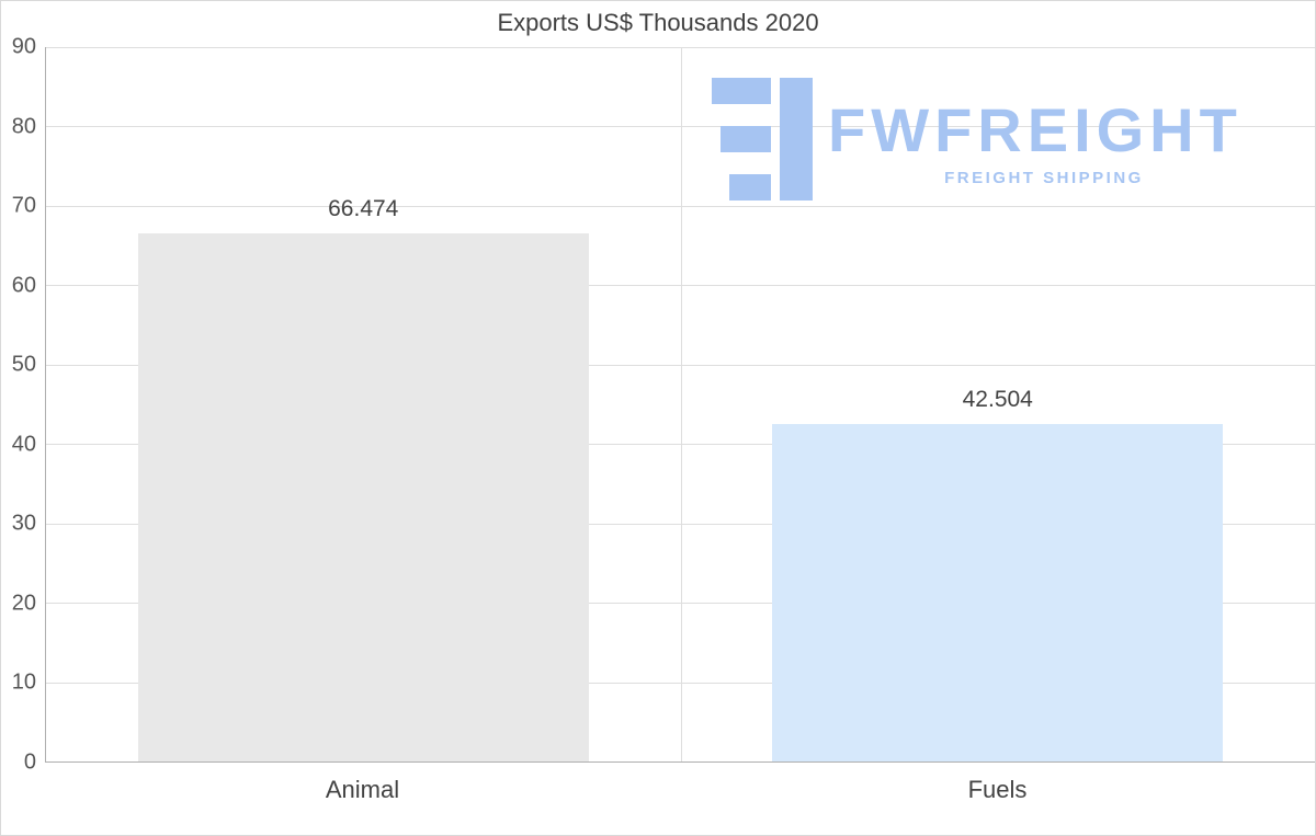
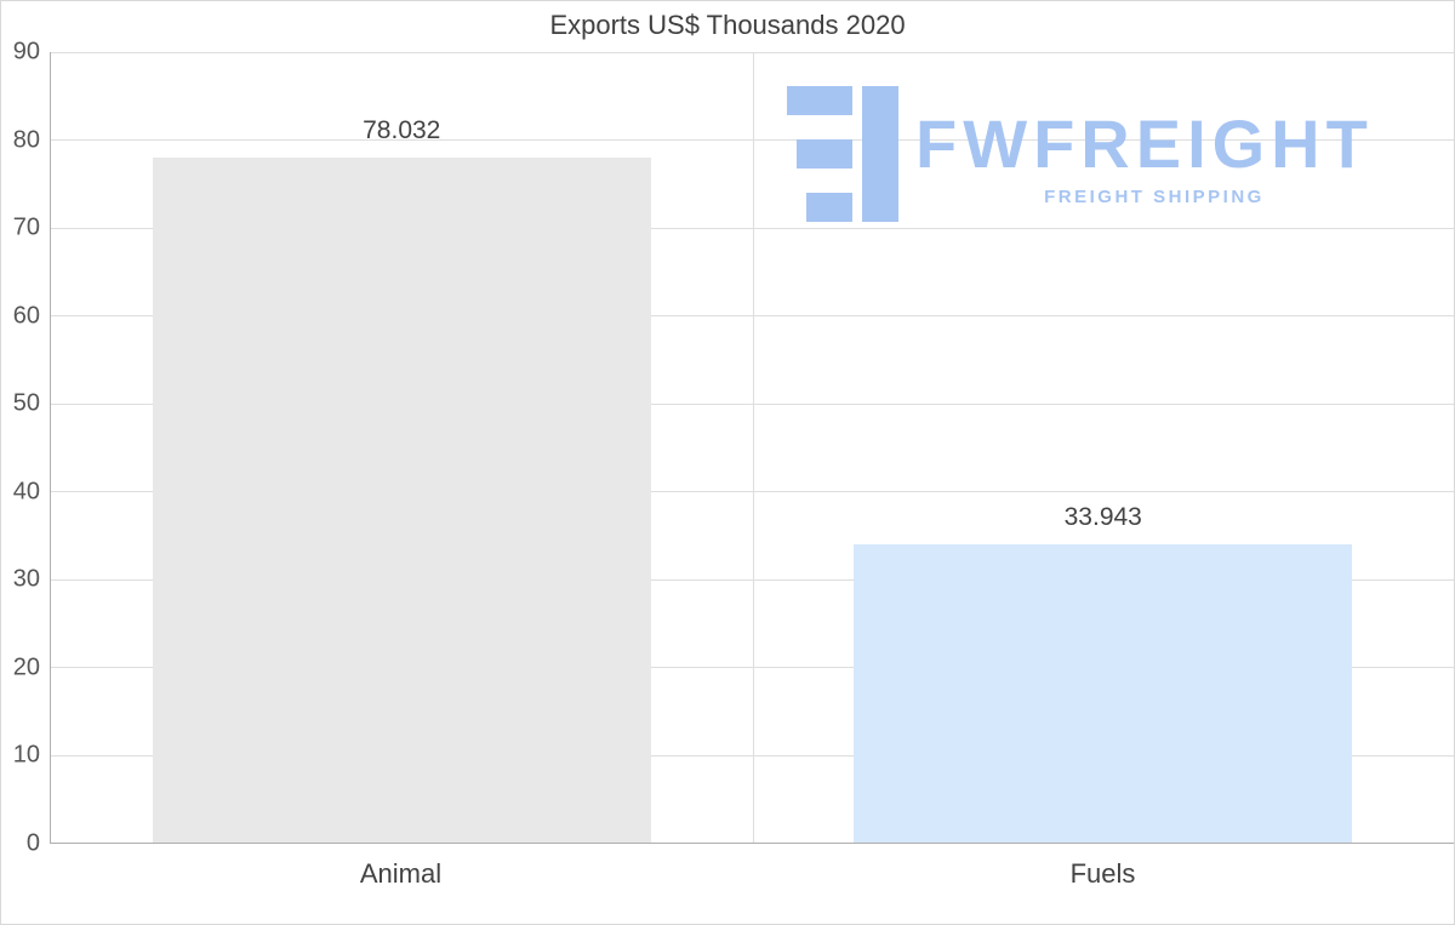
Animal: 66.474 -> 78.032
Fuels: 42.504 -> 33.943
